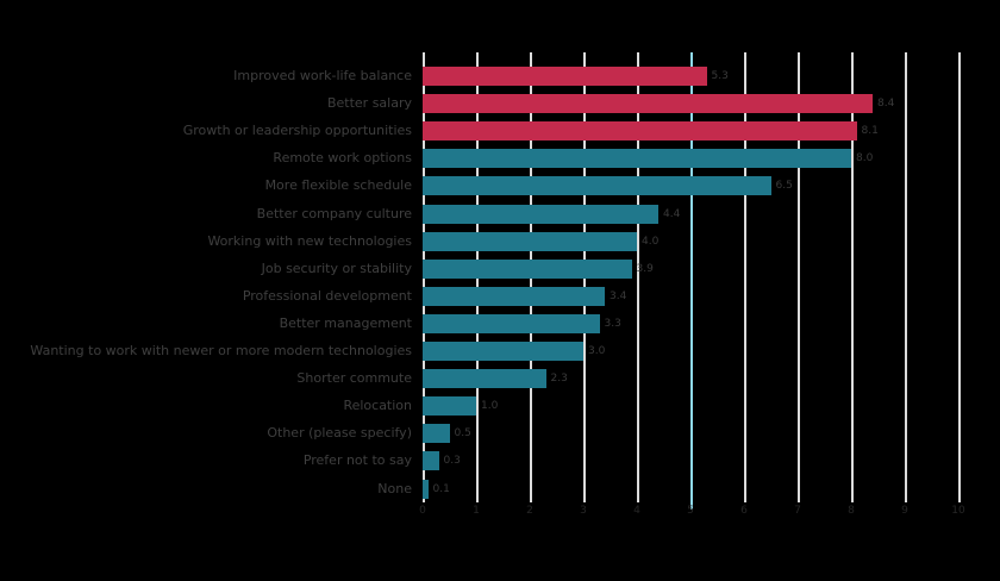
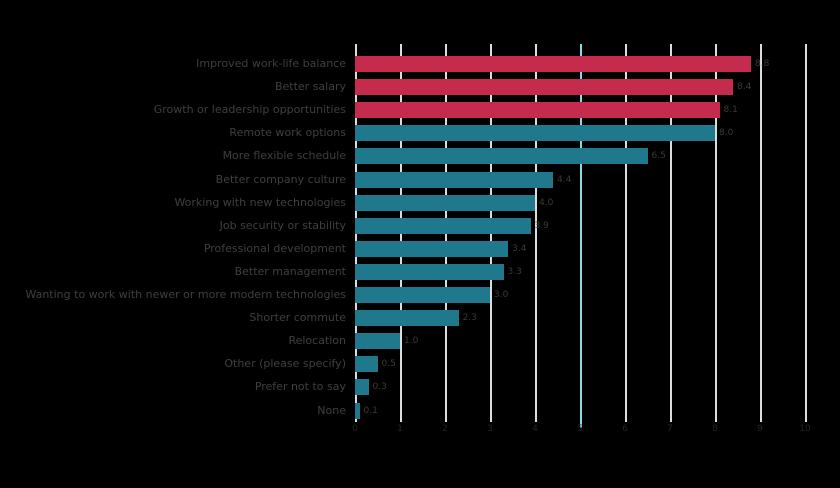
Improved work-life balance: 5.3 -> 8.8
